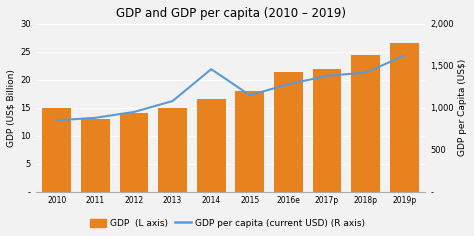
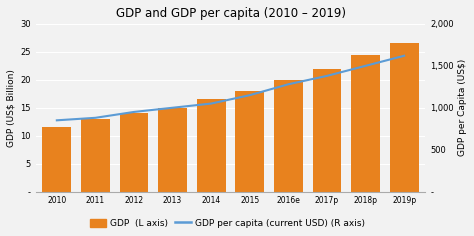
GDP (L axis)/2010: 15.0 -> 11.5
GDP per capita (current USD) (R axis)/2013: 1,080 -> 1,000
GDP per capita (current USD) (R axis)/2014: 1,460 -> 1,050
GDP (L axis)/2016e: 21.4 -> 20.0
GDP per capita (current USD) (R axis)/2018p: 1,420 -> 1,500
